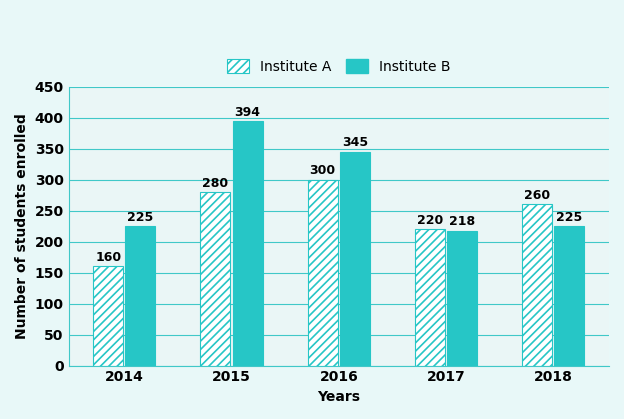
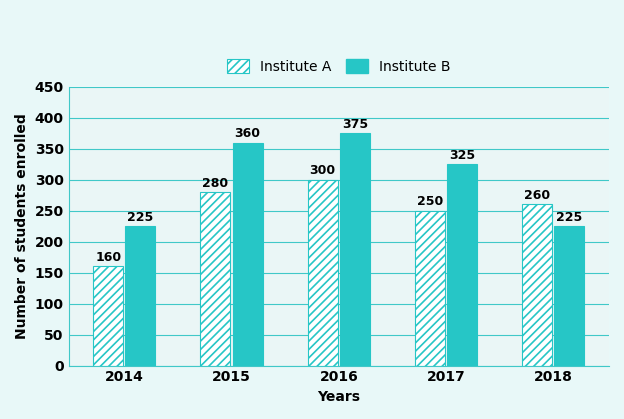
Institute B/2015: 394 -> 360
Institute B/2016: 345 -> 375
Institute A/2017: 220 -> 250
Institute B/2017: 218 -> 325
